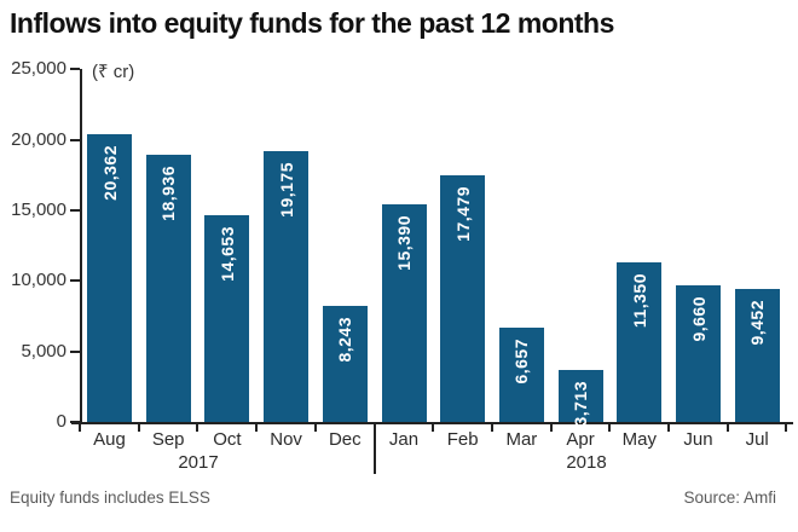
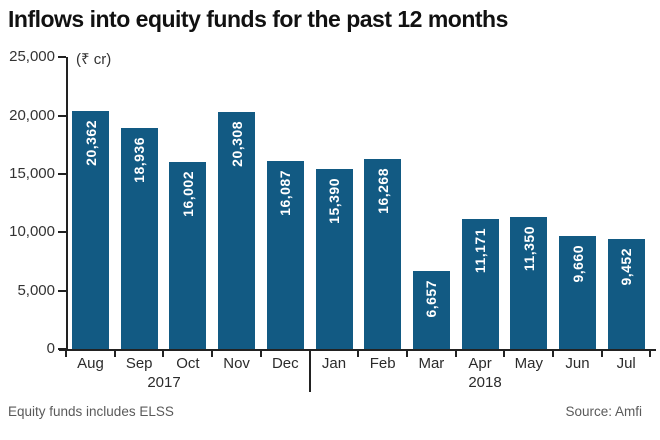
Oct: 14,653 -> 16,002
Nov: 19,175 -> 20,308
Dec: 8,243 -> 16,087
Feb: 17,479 -> 16,268
Apr: 3,713 -> 11,171
